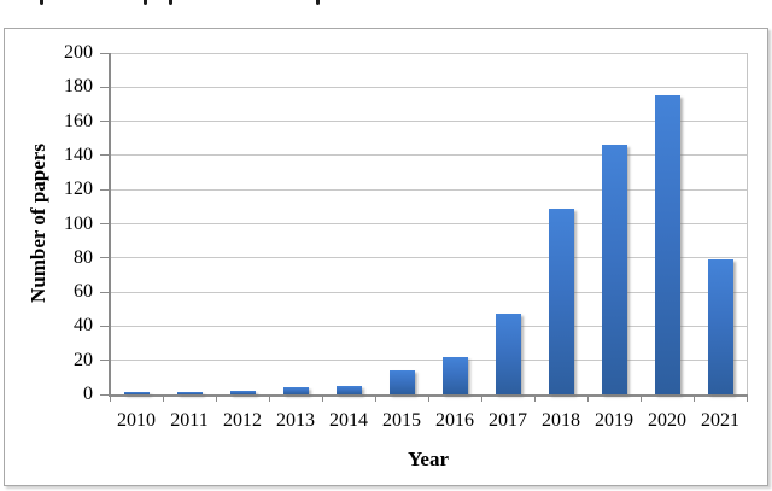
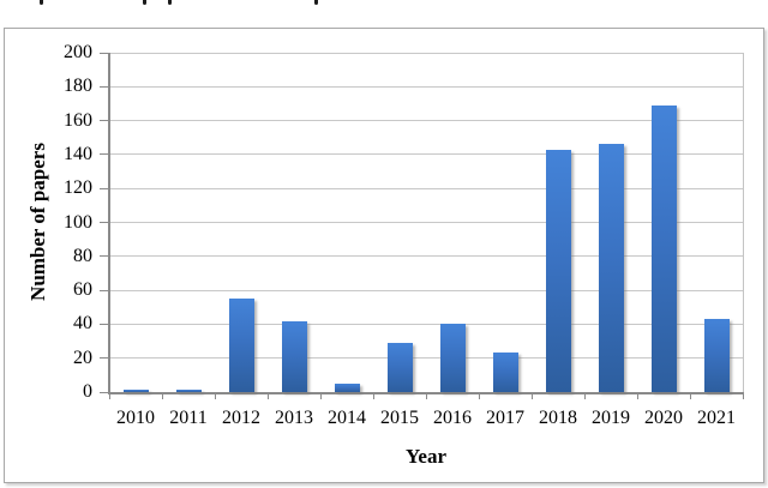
2012: 2 -> 55
2013: 4 -> 42
2015: 14 -> 29
2016: 22 -> 40
2017: 47 -> 23
2018: 109 -> 143
2020: 175 -> 169
2021: 79 -> 43
